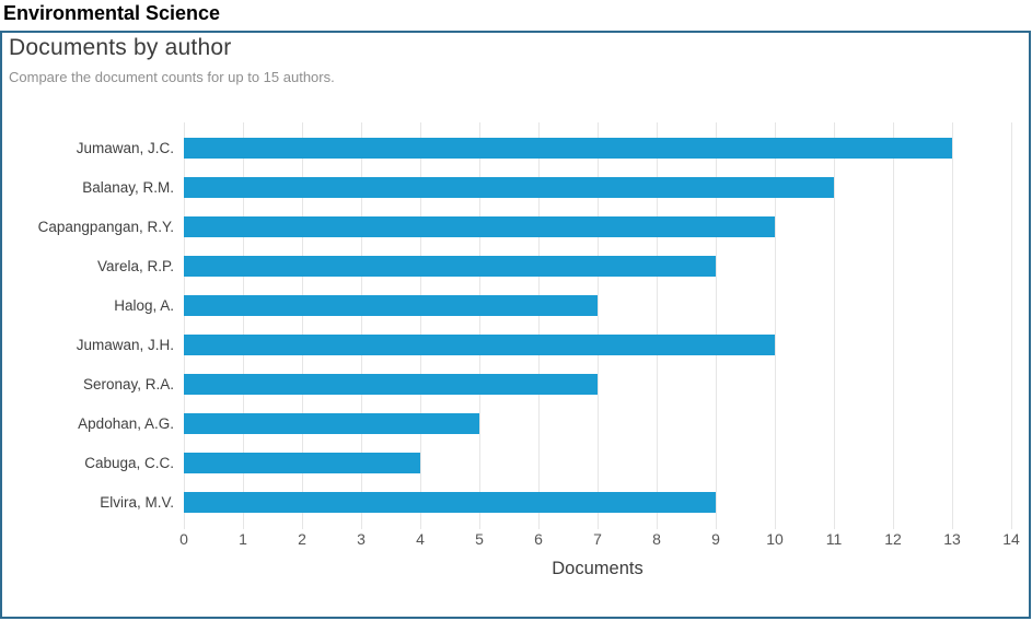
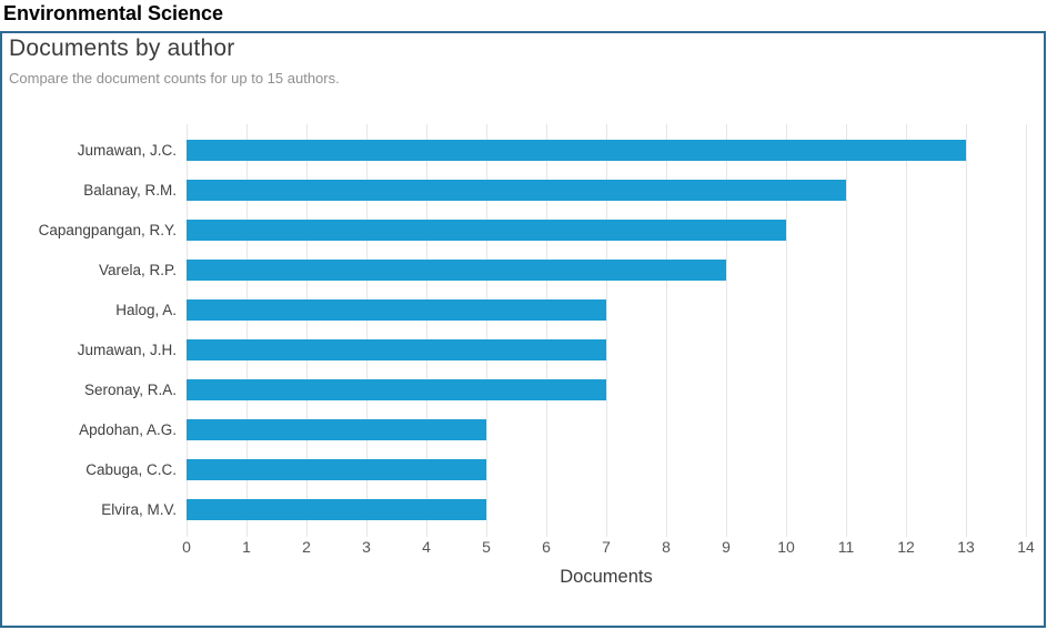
Jumawan, J.H.: 10 -> 7
Cabuga, C.C.: 4 -> 5
Elvira, M.V.: 9 -> 5
